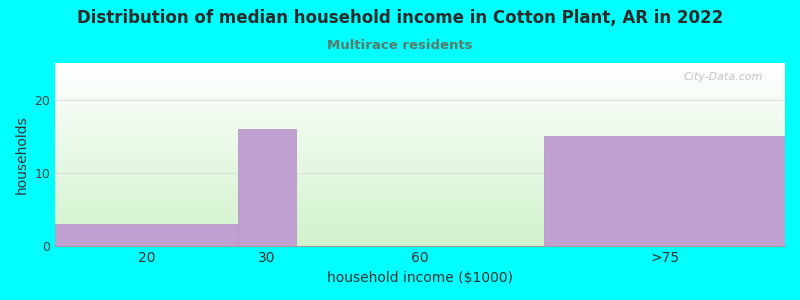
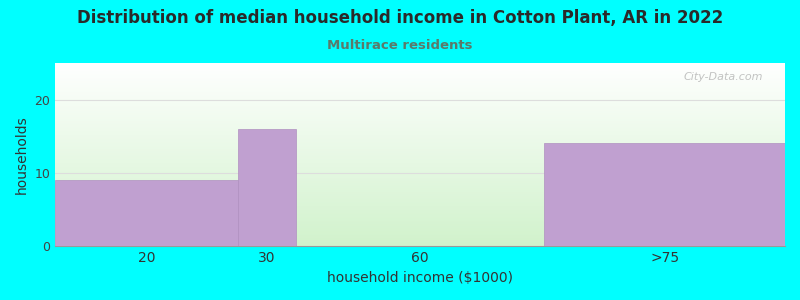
20: 3 -> 9
>75: 15 -> 14
